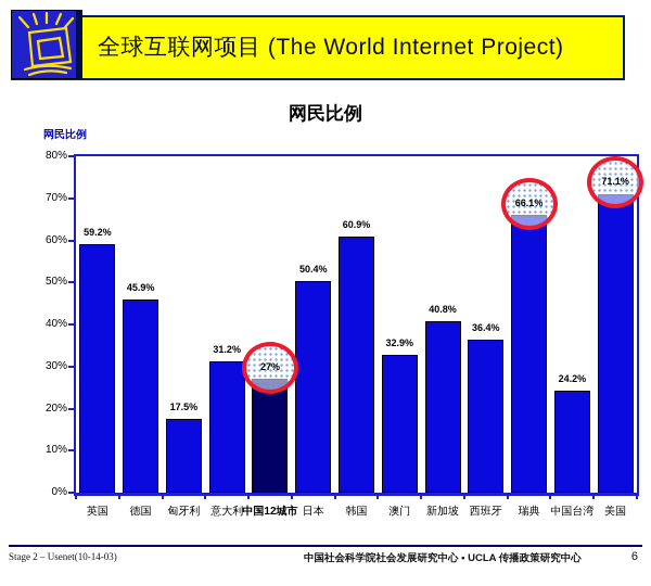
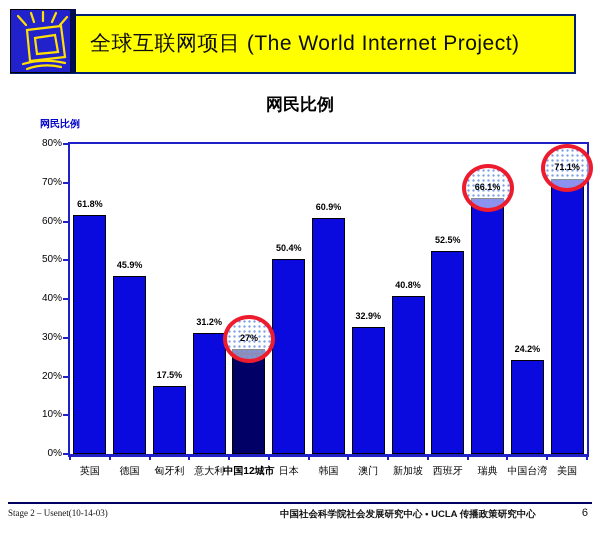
英国: 59.2% -> 61.8%
西班牙: 36.4% -> 52.5%
